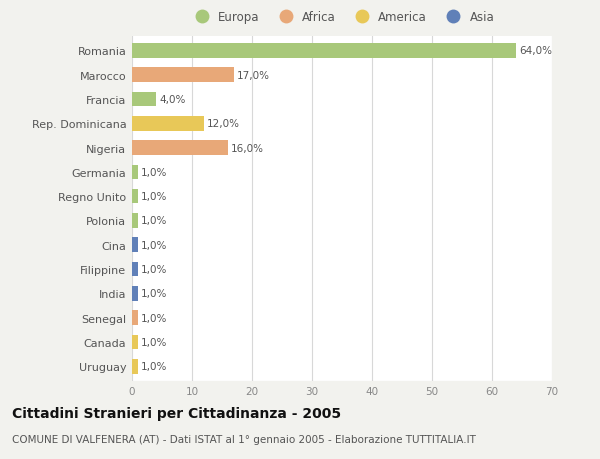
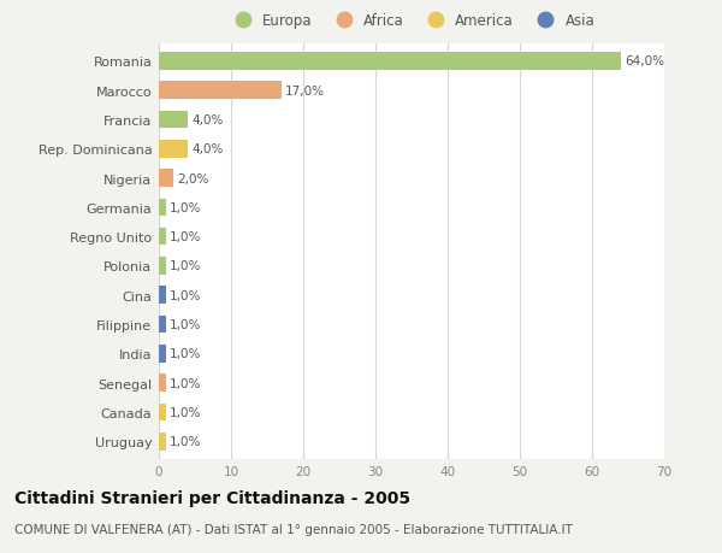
Rep. Dominicana: 12,0% -> 4,0%
Nigeria: 16,0% -> 2,0%
